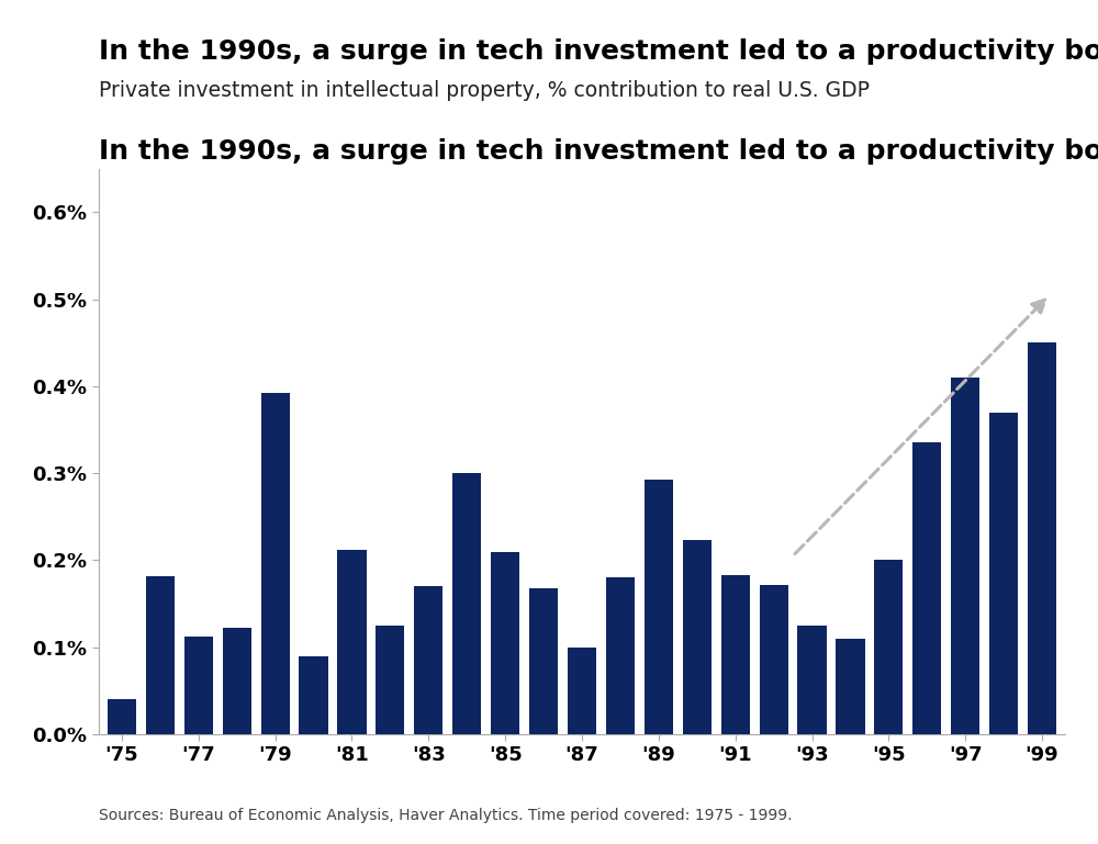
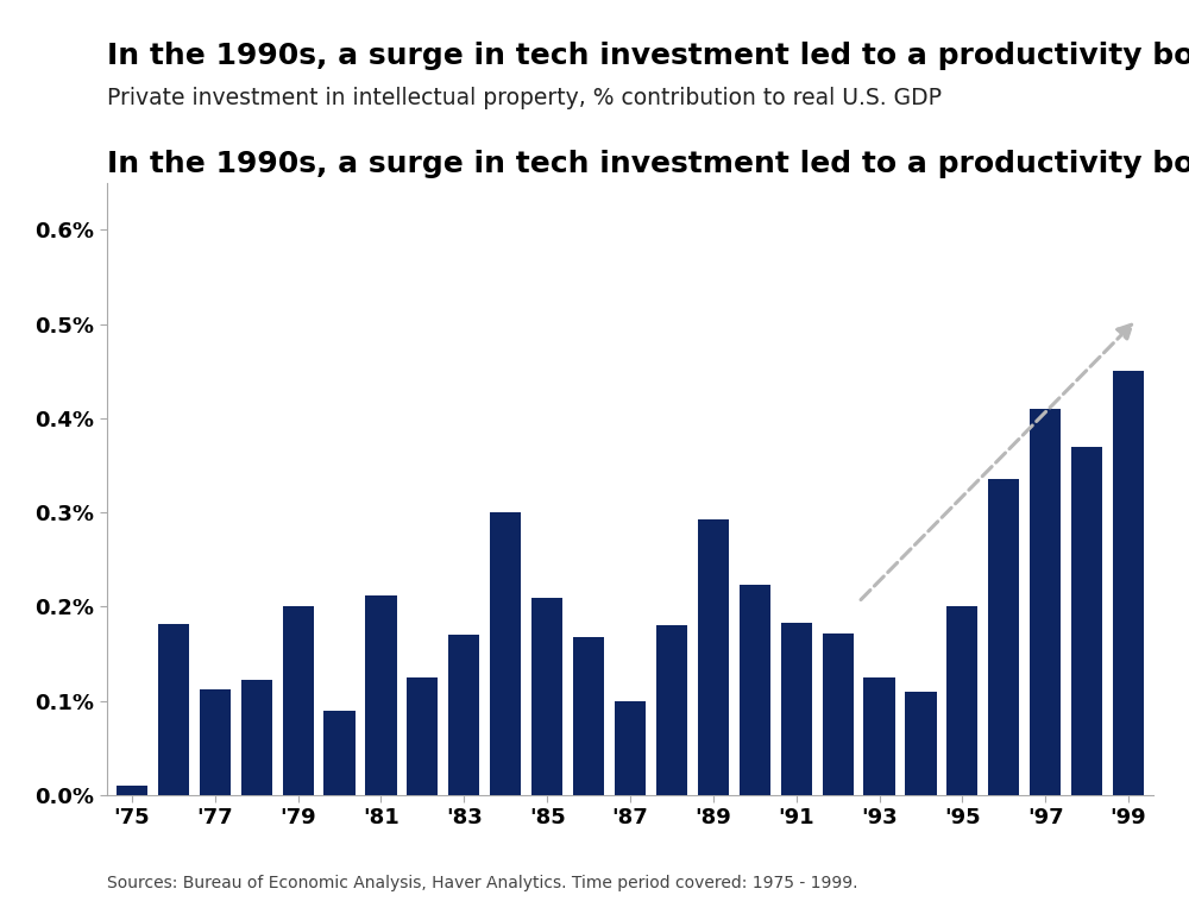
'75: 0.040% -> 0.010%
'79: 0.392% -> 0.200%
